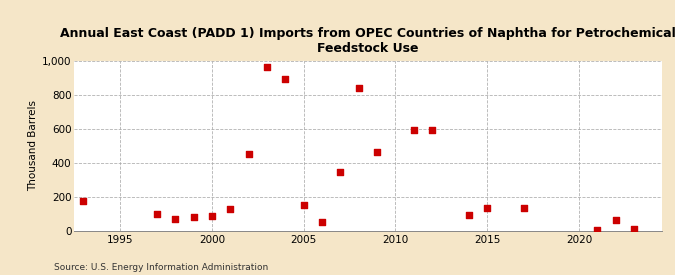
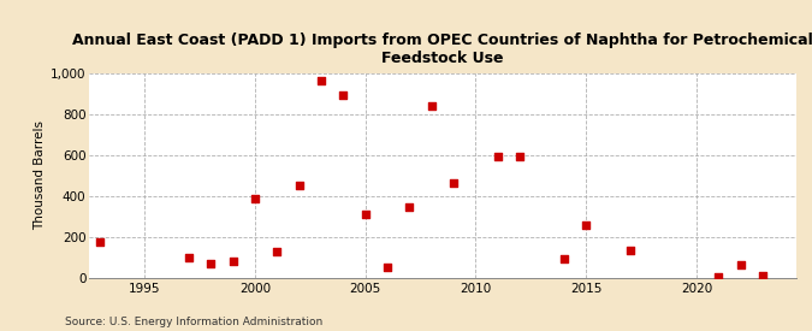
2000: 90 -> 390
2005: 150 -> 310
2015: 140 -> 260
